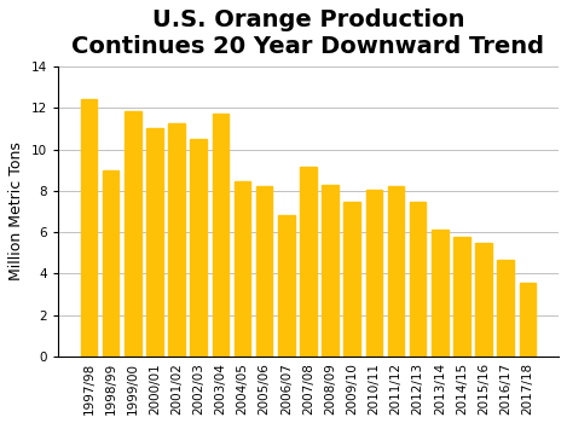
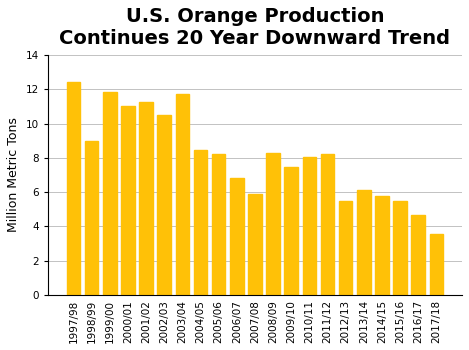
2007/08: 9.2 -> 5.9
2012/13: 7.5 -> 5.5
